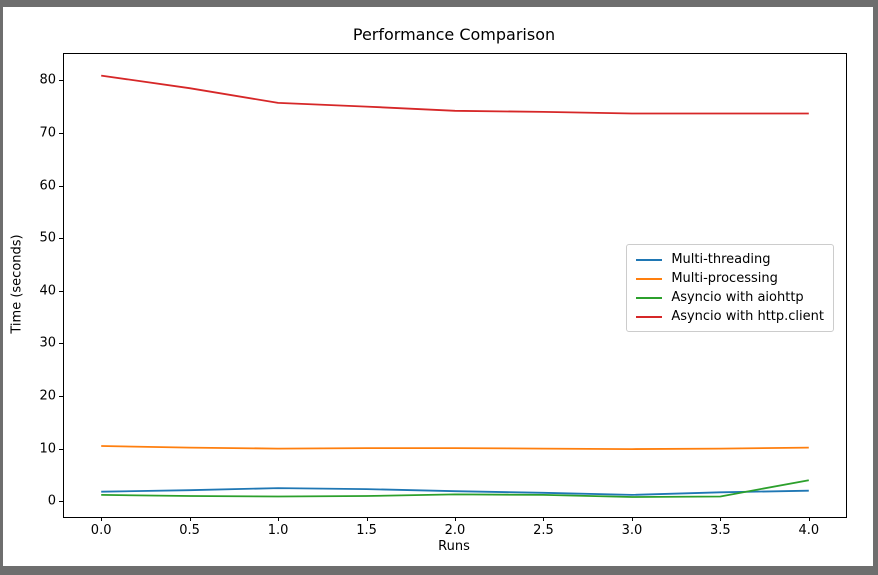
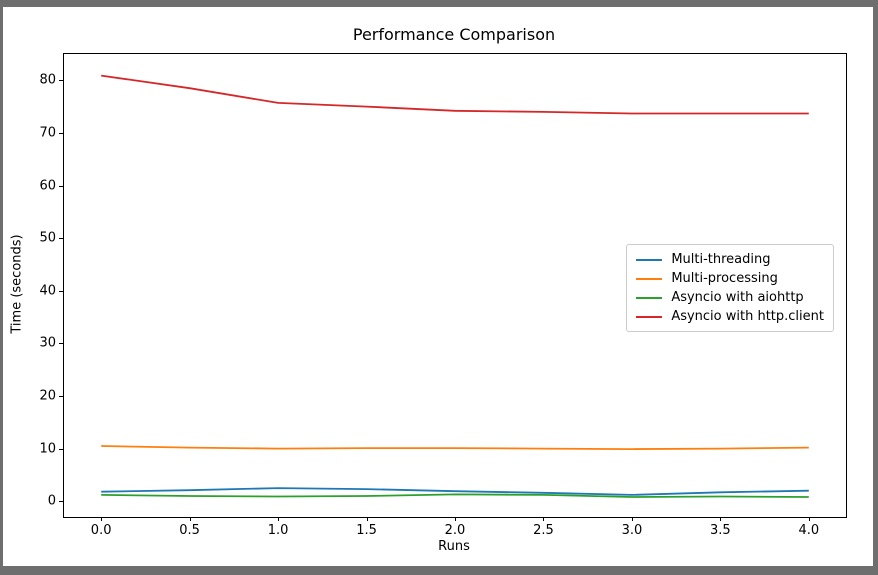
Asyncio with aiohttp/4.0: 4 -> 1
